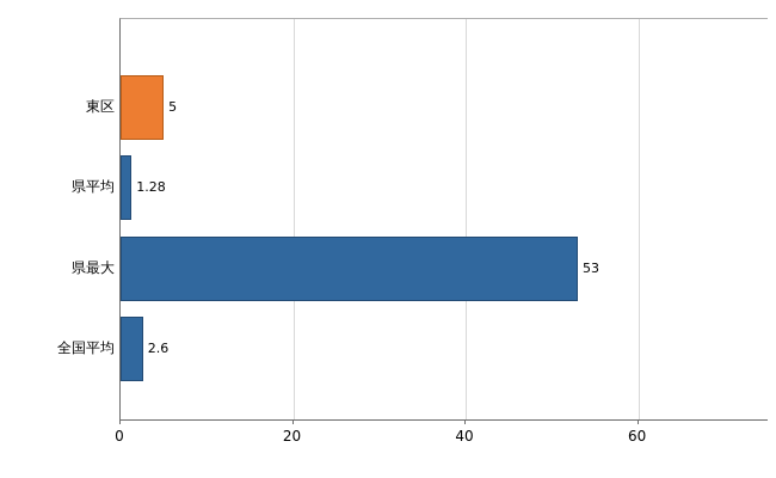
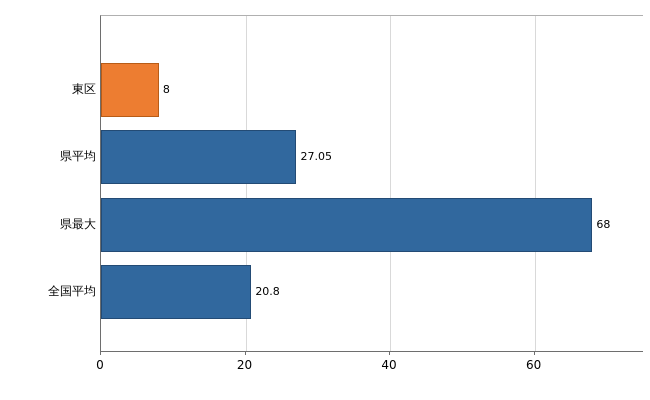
東区: 5 -> 8
県平均: 1.28 -> 27.05
県最大: 53 -> 68
全国平均: 2.6 -> 20.8
